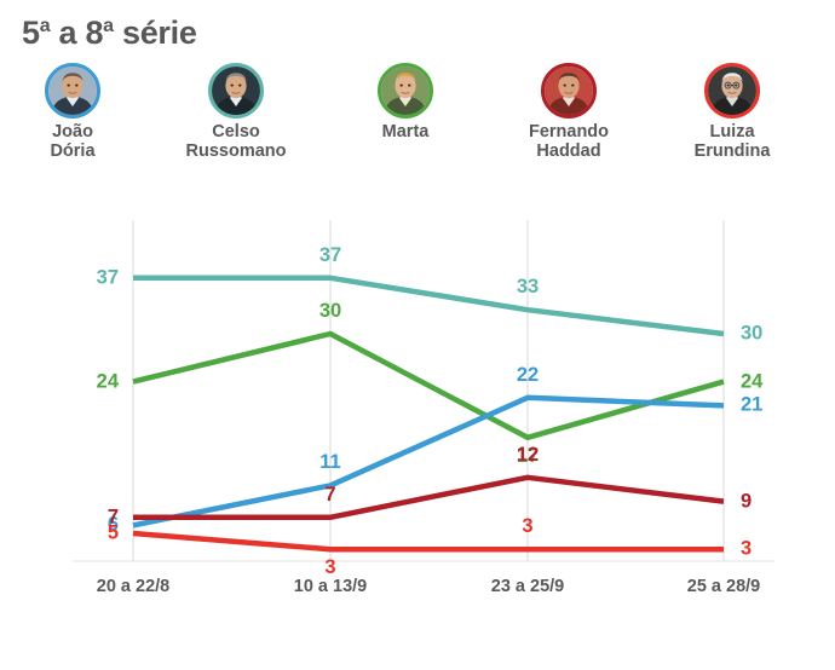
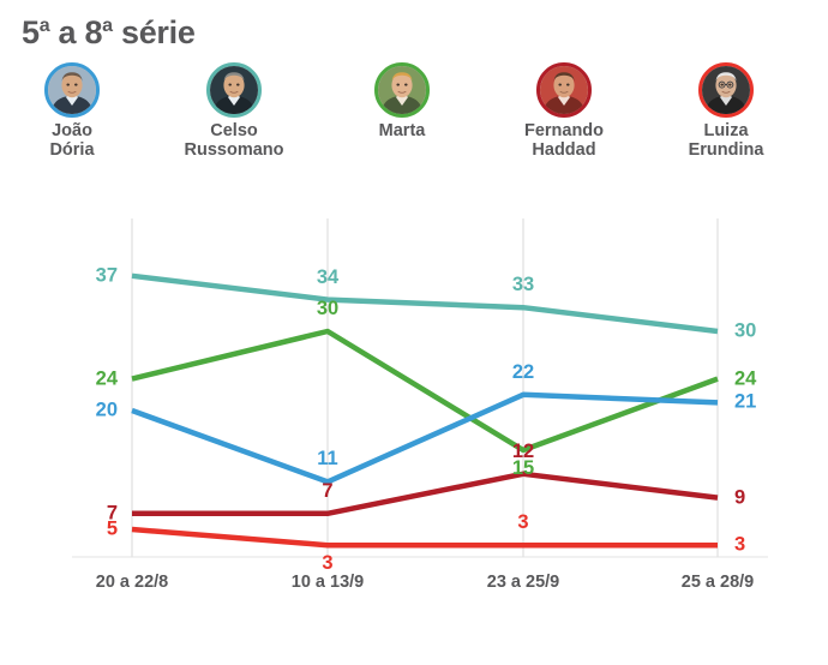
João Dória/20 a 22/8: 6 -> 20
Celso Russomano/10 a 13/9: 37 -> 34
Marta/23 a 25/9: 17 -> 15
